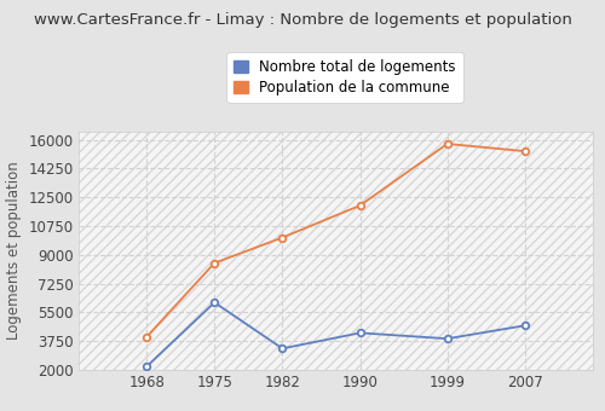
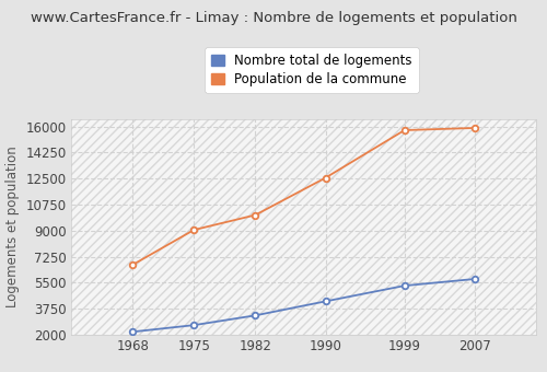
Population de la commune/1968: 4000 -> 6700
Nombre total de logements/1975: 6100 -> 2600
Population de la commune/1975: 8500 -> 9000
Population de la commune/1990: 12000 -> 12600
Nombre total de logements/1999: 3900 -> 5300
Nombre total de logements/2007: 4700 -> 5800
Population de la commune/2007: 15300 -> 15900
